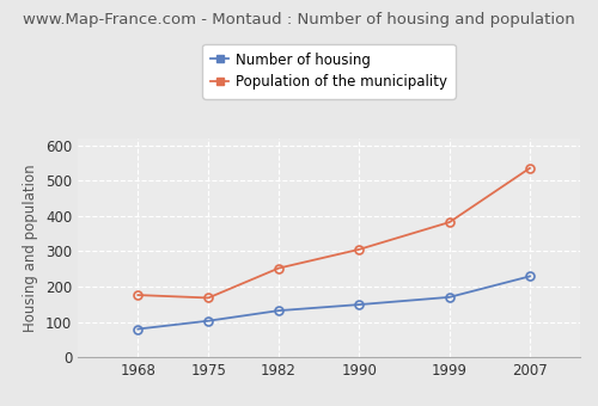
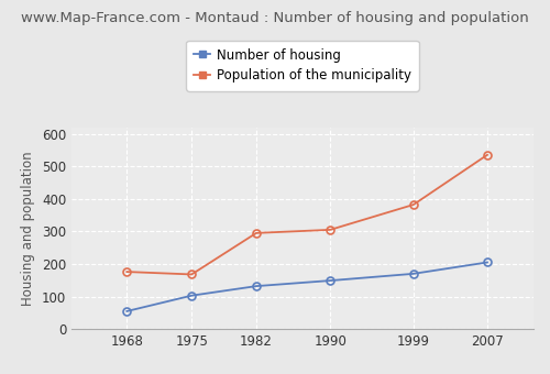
Number of housing/1968: 80 -> 55
Population of the municipality/1982: 252 -> 295
Number of housing/2007: 229 -> 205
